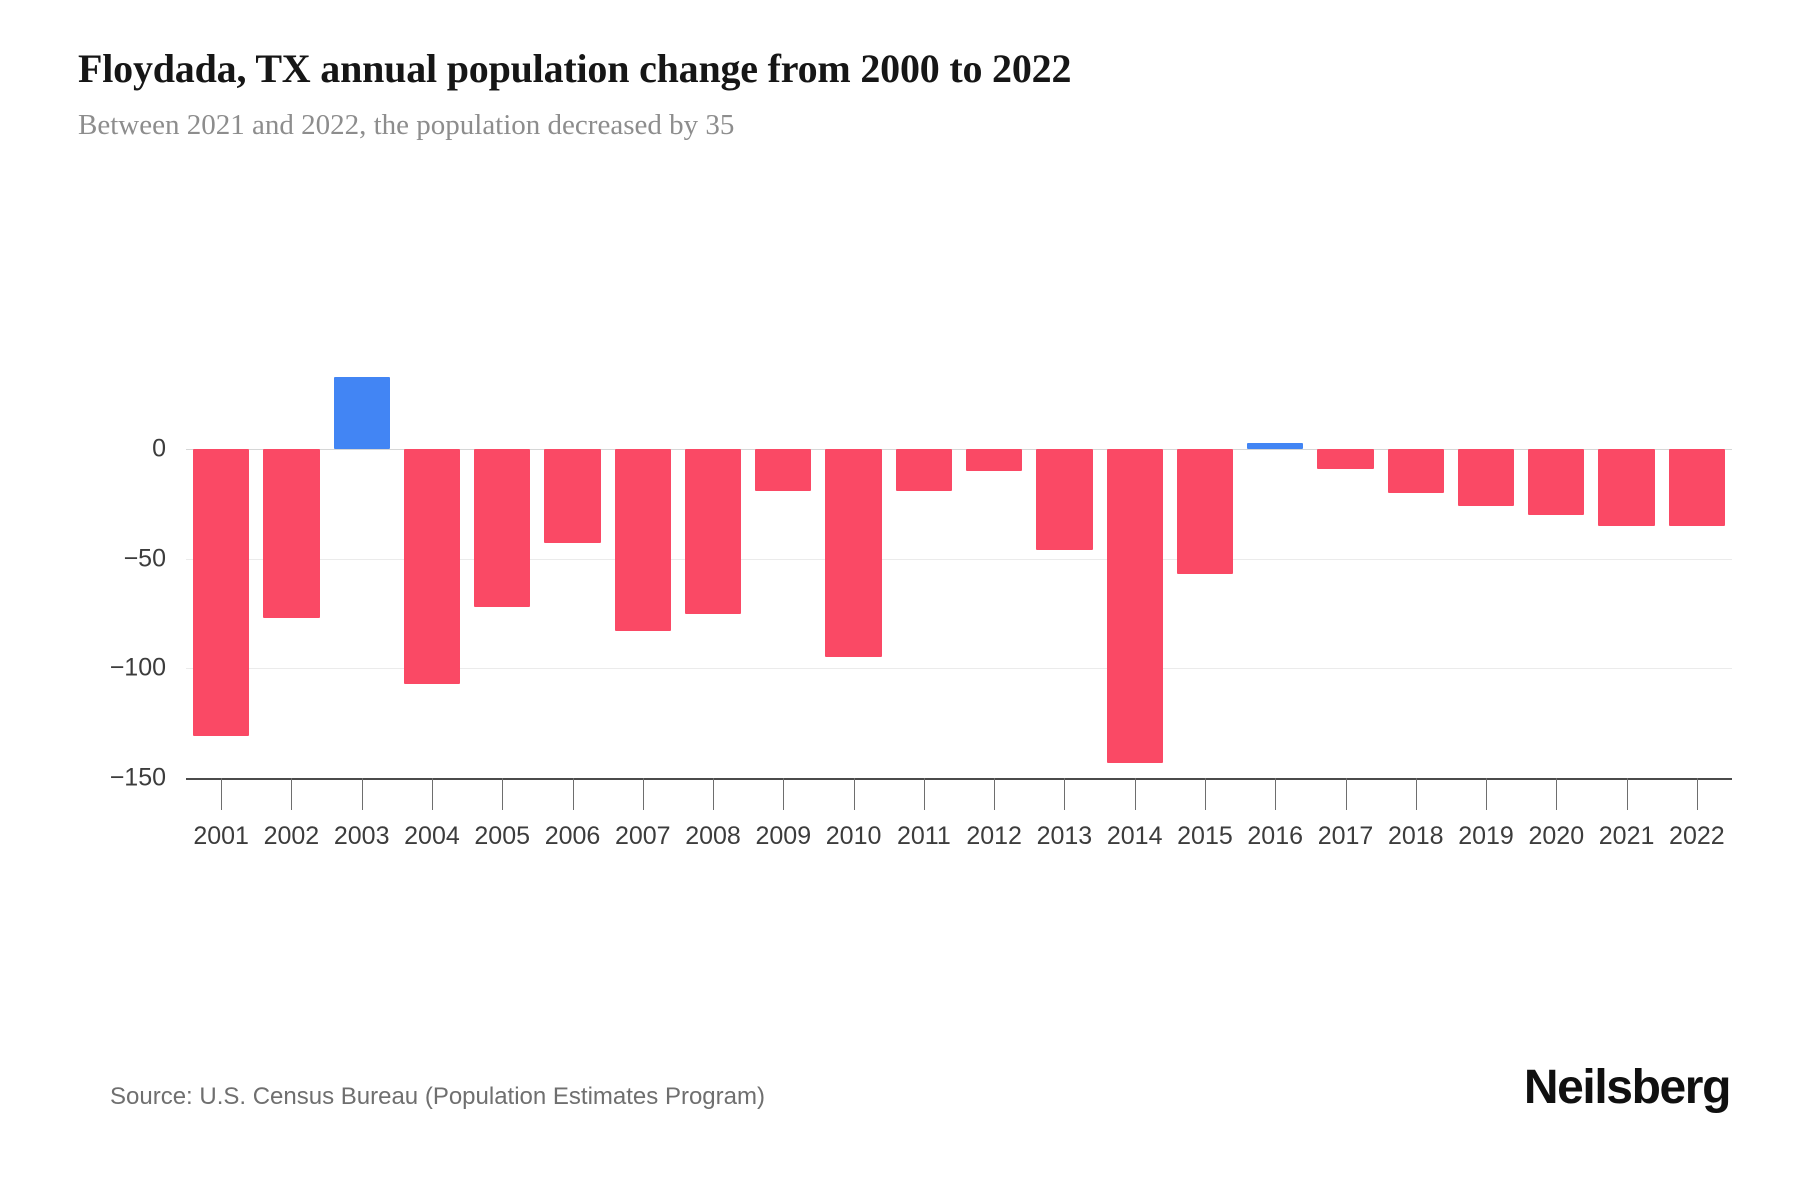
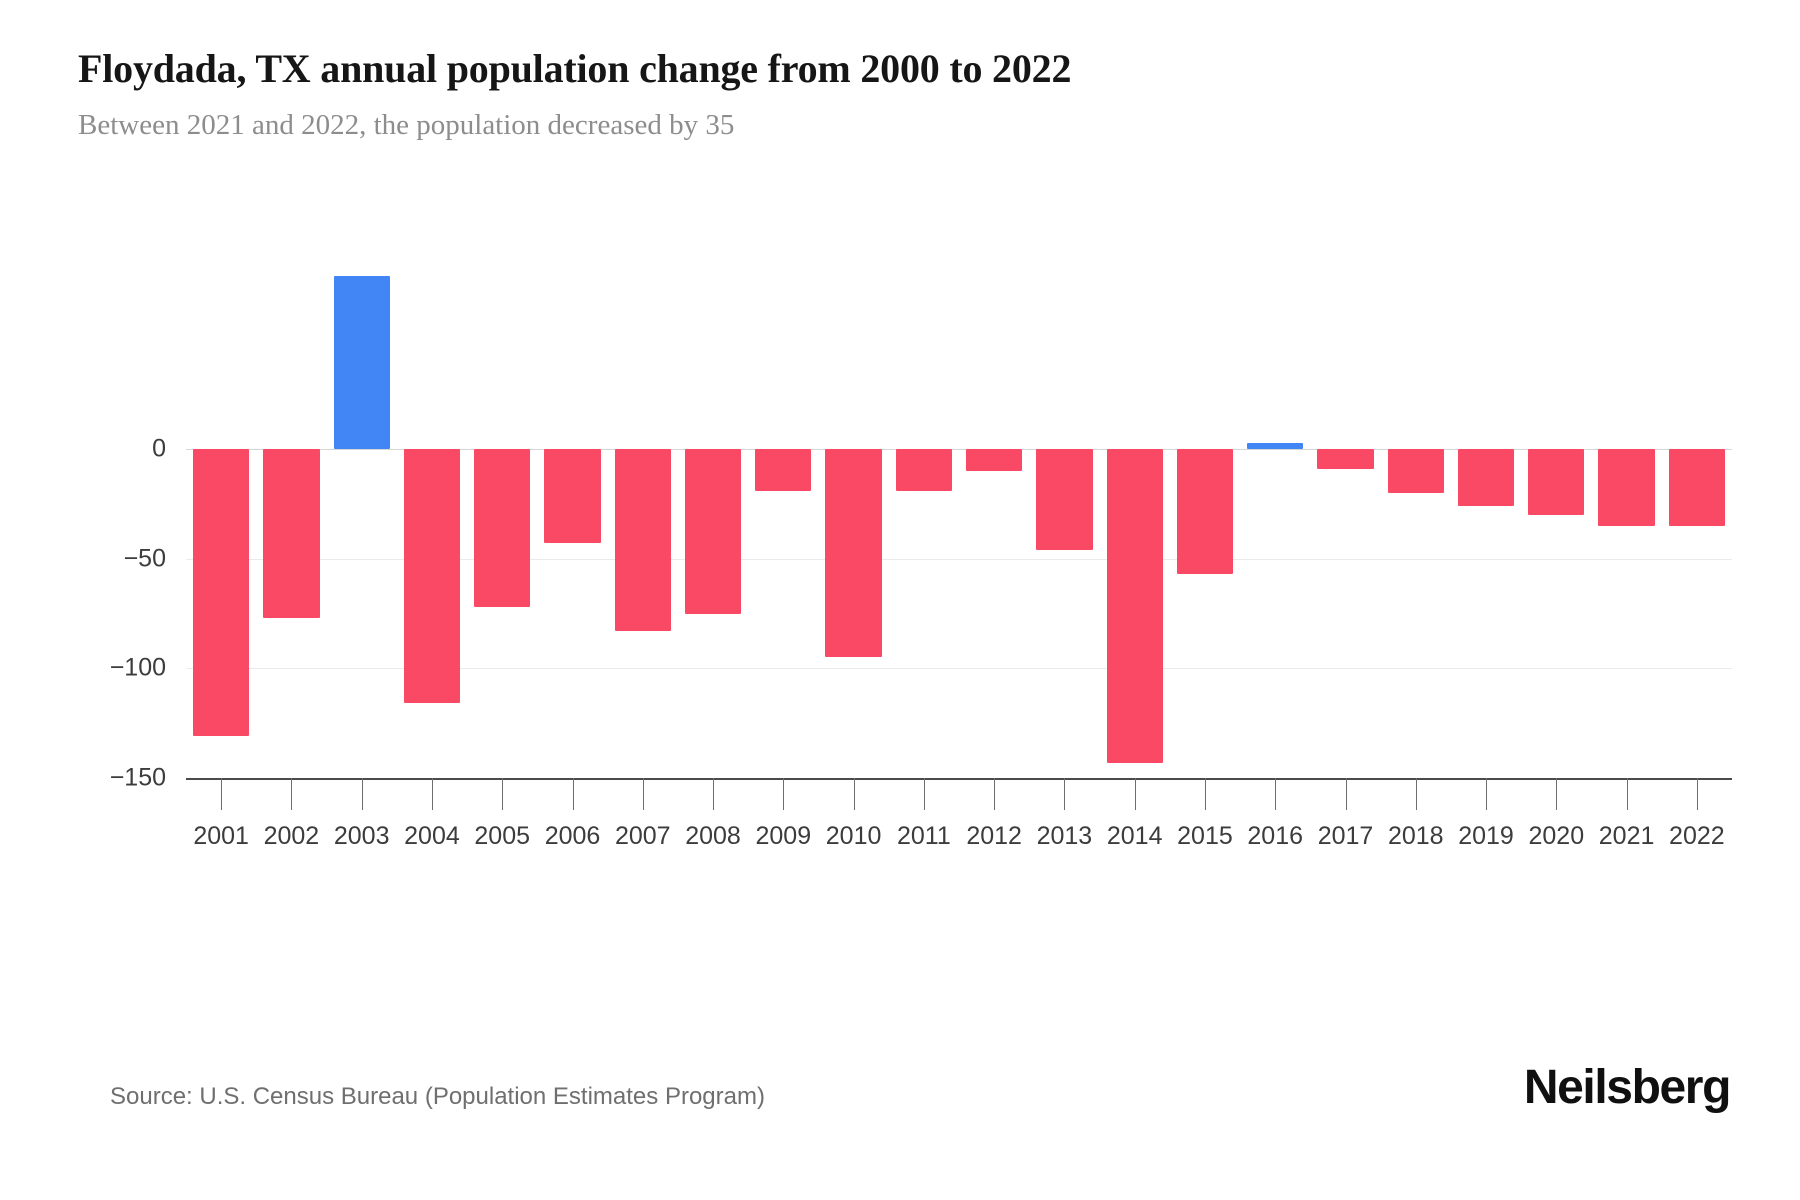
2003: 33 -> 79
2004: -107 -> -116
